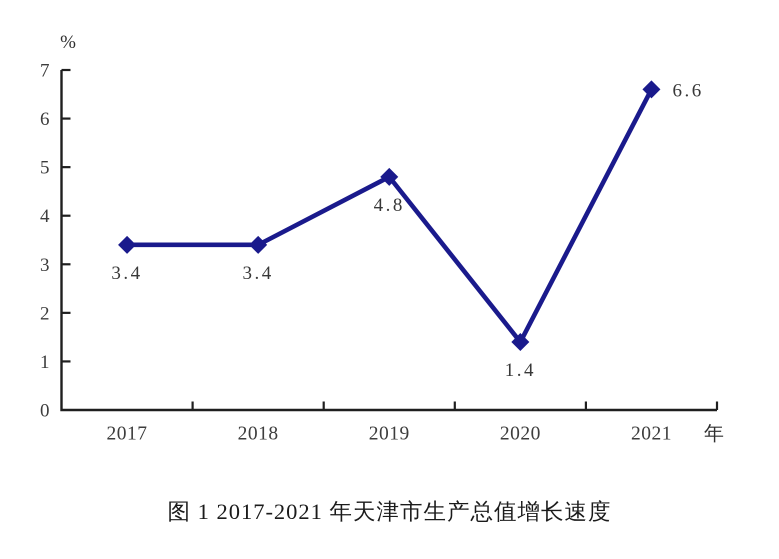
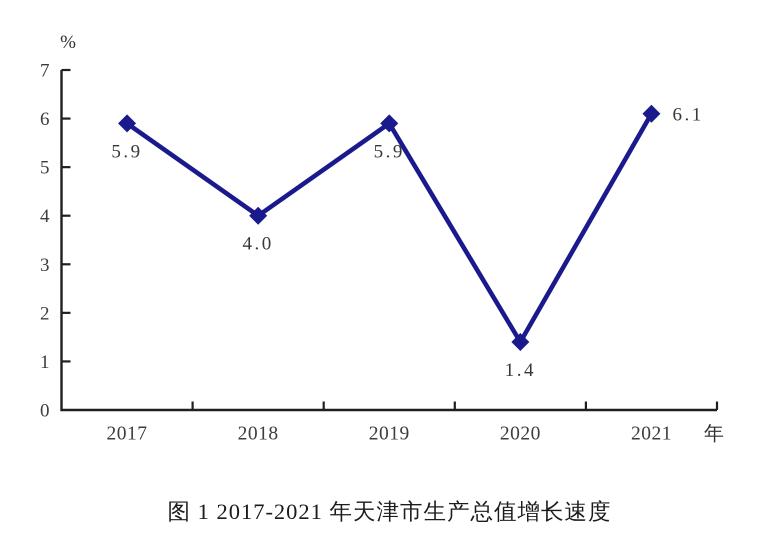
2017: 3.4 -> 5.9
2018: 3.4 -> 4.0
2019: 4.8 -> 5.9
2021: 6.6 -> 6.1
